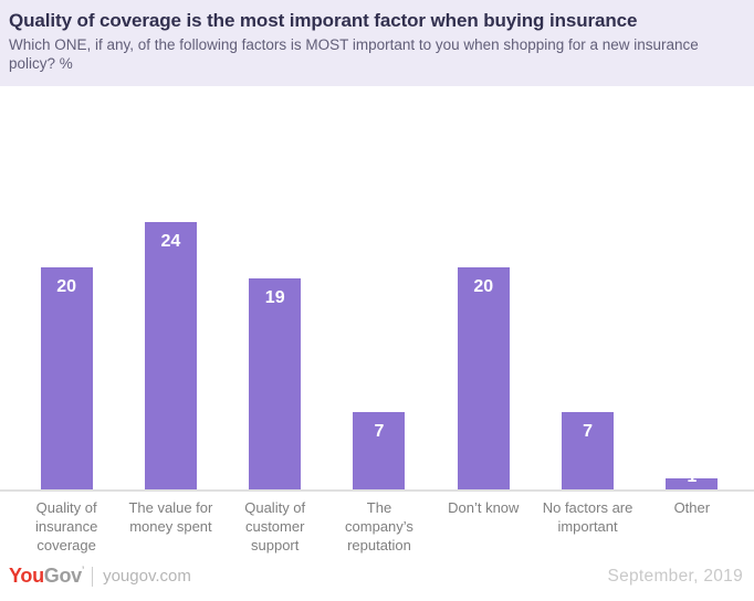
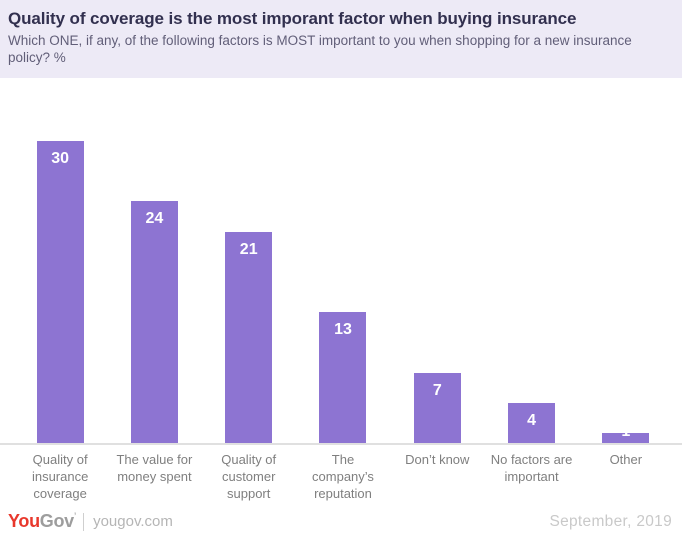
Quality of insurance coverage: 20 -> 30
Quality of customer support: 19 -> 21
The company’s reputation: 7 -> 13
Don’t know: 20 -> 7
No factors are important: 7 -> 4
